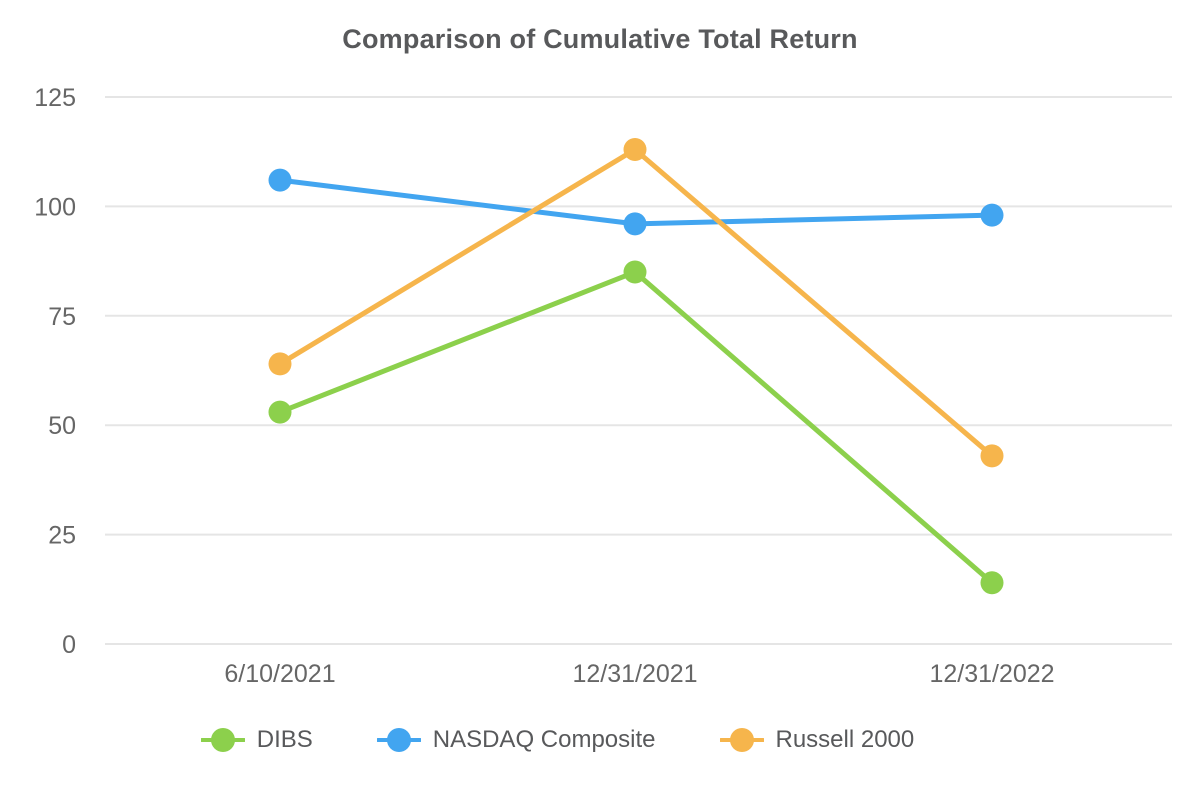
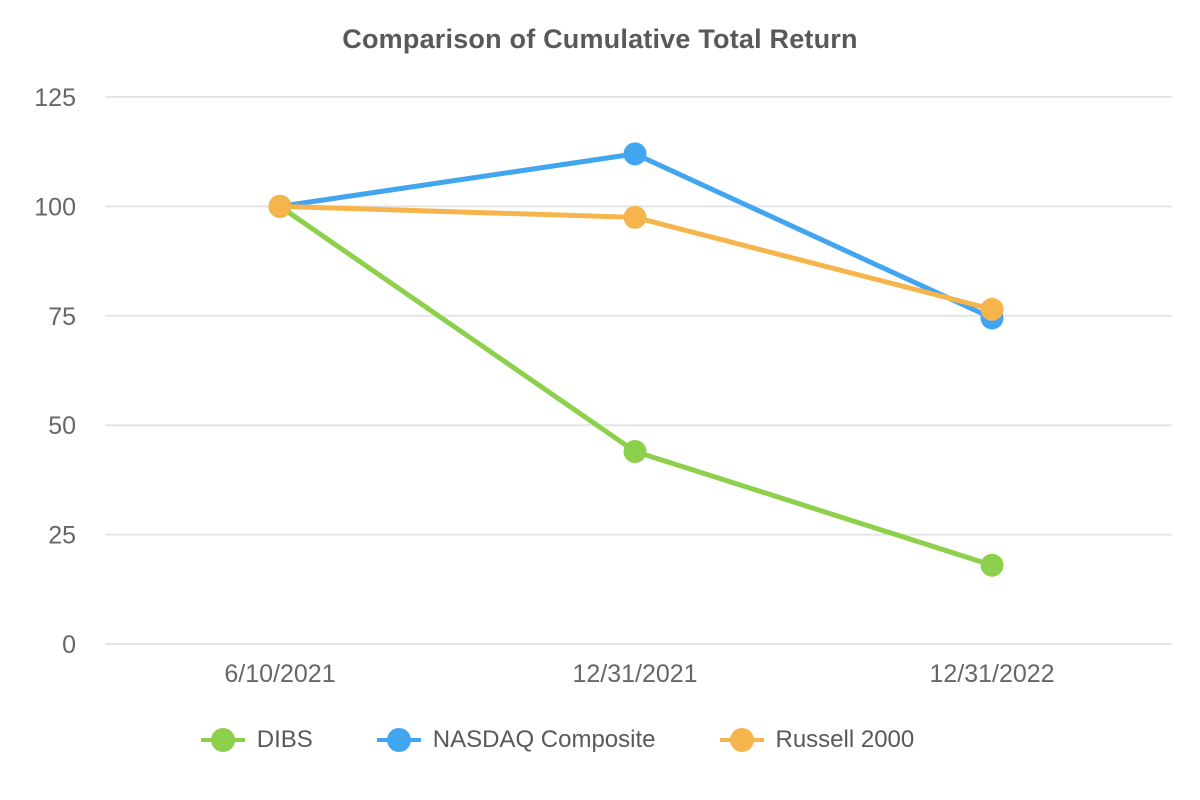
DIBS/6/10/2021: 53 -> 100
NASDAQ Composite/6/10/2021: 106 -> 100
Russell 2000/6/10/2021: 64 -> 100
DIBS/12/31/2021: 85 -> 44
NASDAQ Composite/12/31/2021: 96 -> 112
Russell 2000/12/31/2021: 113 -> 98
DIBS/12/31/2022: 14 -> 18
NASDAQ Composite/12/31/2022: 98 -> 74
Russell 2000/12/31/2022: 43 -> 76
